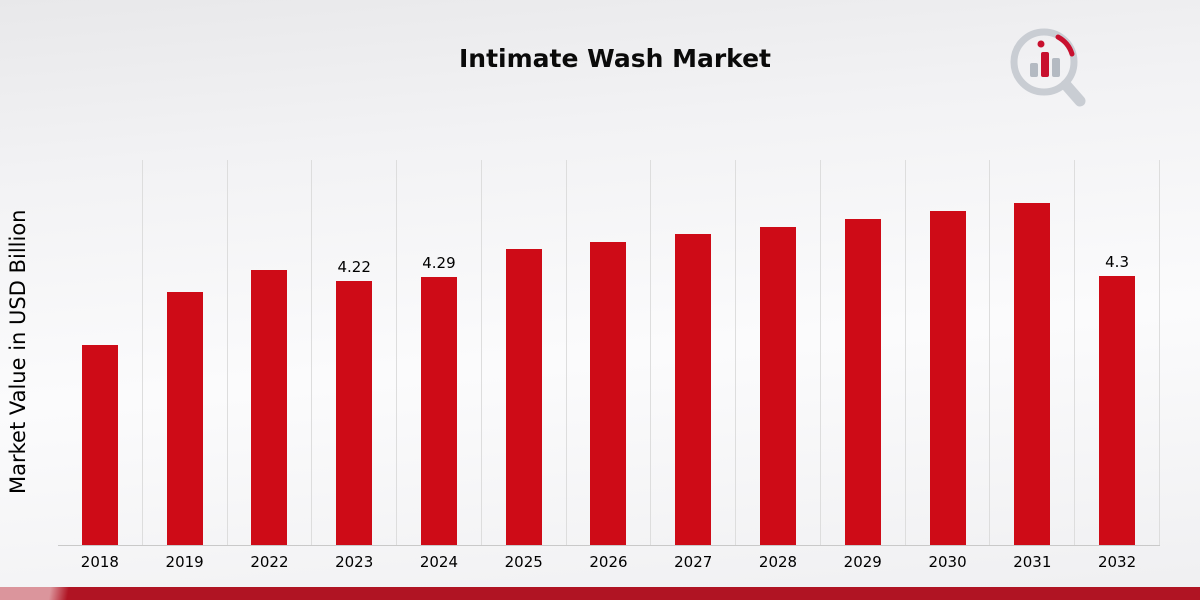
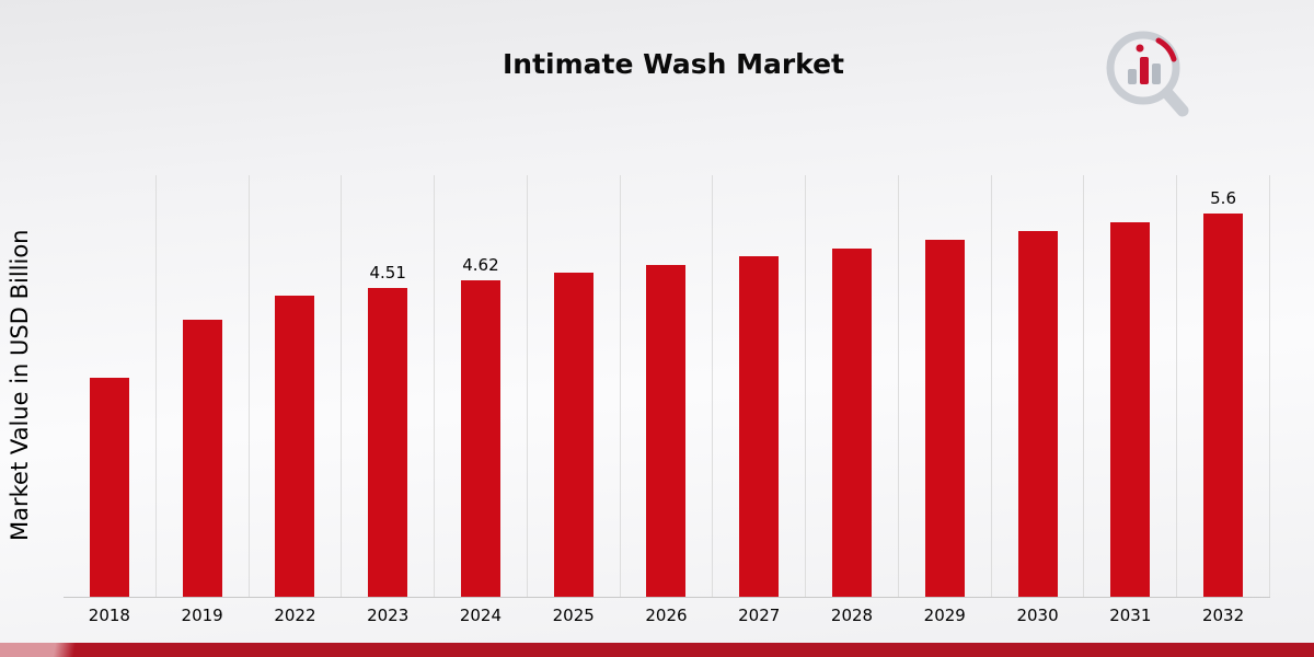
2023: 4.22 -> 4.51
2024: 4.29 -> 4.62
2032: 4.3 -> 5.6
